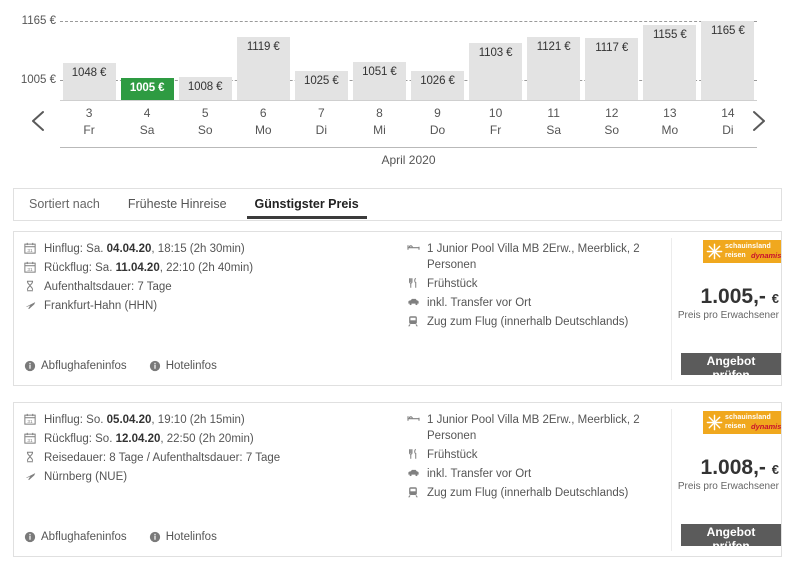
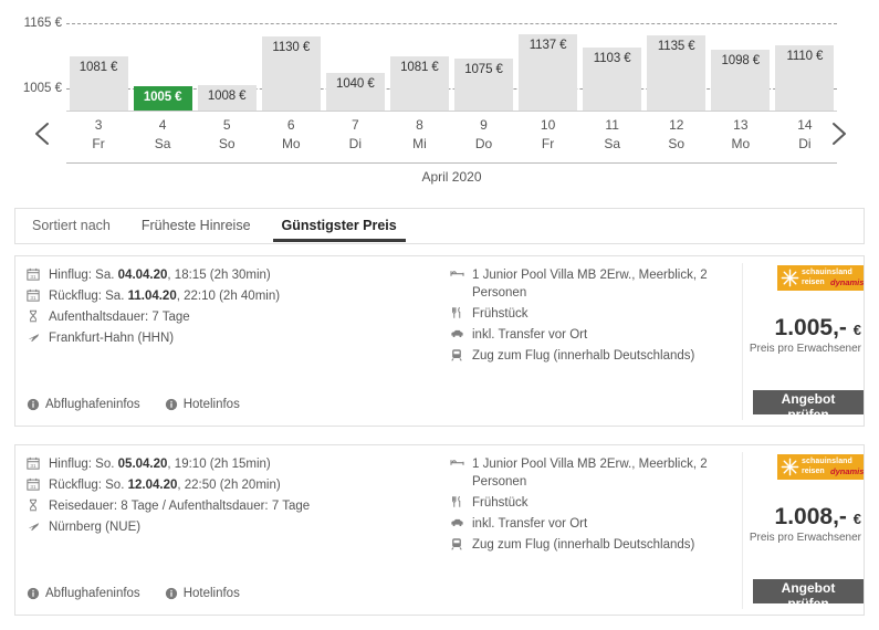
3: 1048 -> 1081
6: 1119 -> 1130
7: 1025 -> 1040
8: 1051 -> 1081
9: 1026 -> 1075
10: 1103 -> 1137
11: 1121 -> 1103
12: 1117 -> 1135
13: 1155 -> 1098
14: 1165 -> 1110
